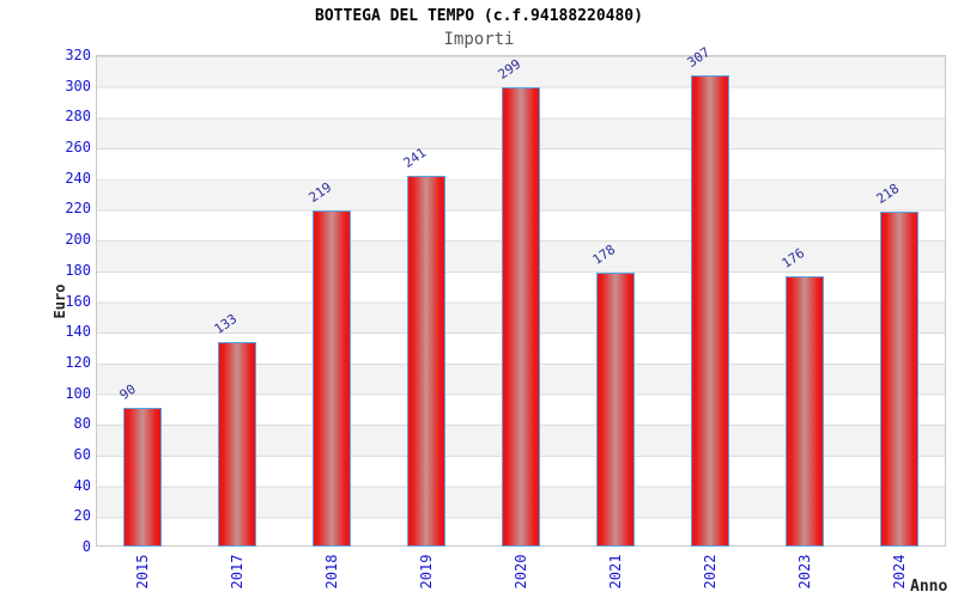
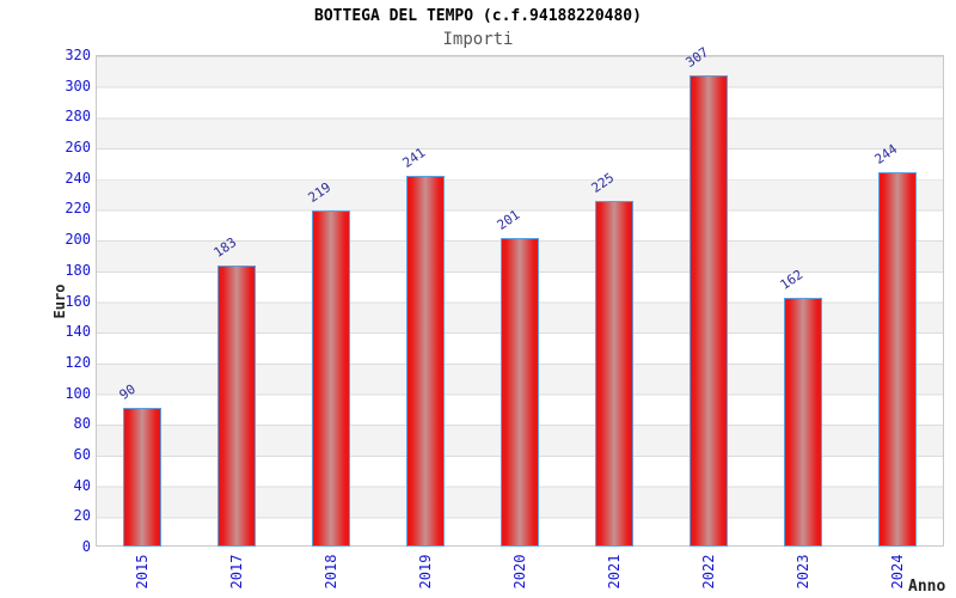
2017: 133 -> 183
2020: 299 -> 201
2021: 178 -> 225
2023: 176 -> 162
2024: 218 -> 244
